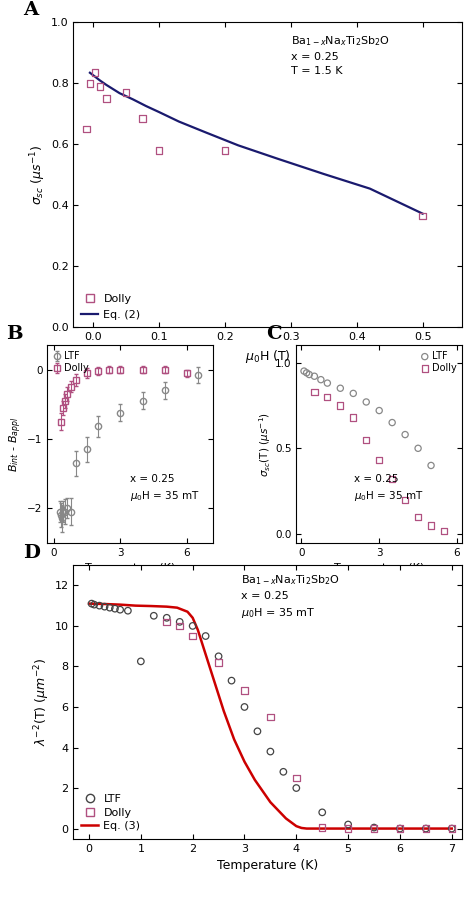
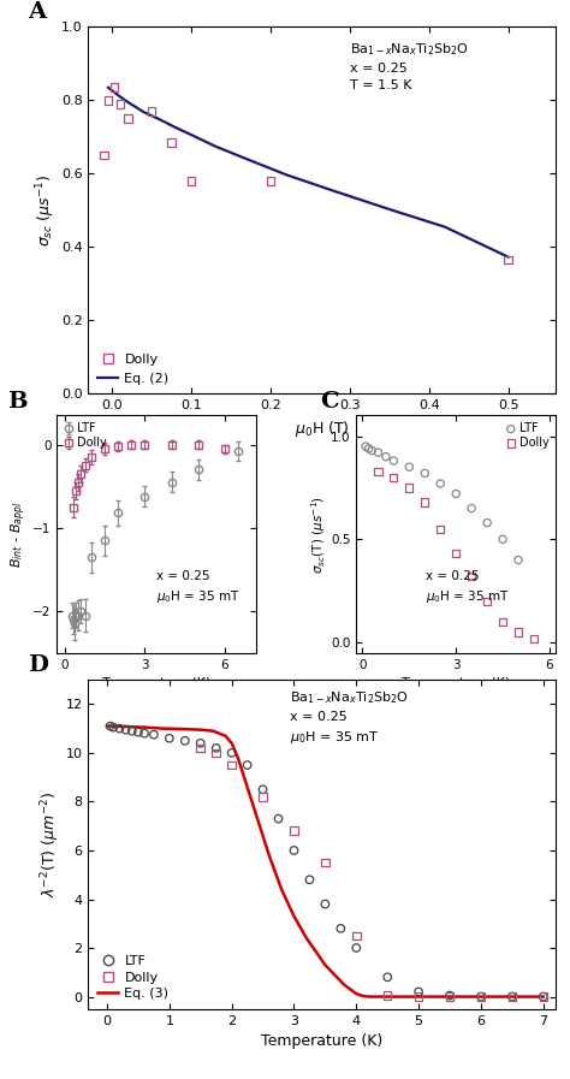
LTF/1: 8.25 -> 10.60
